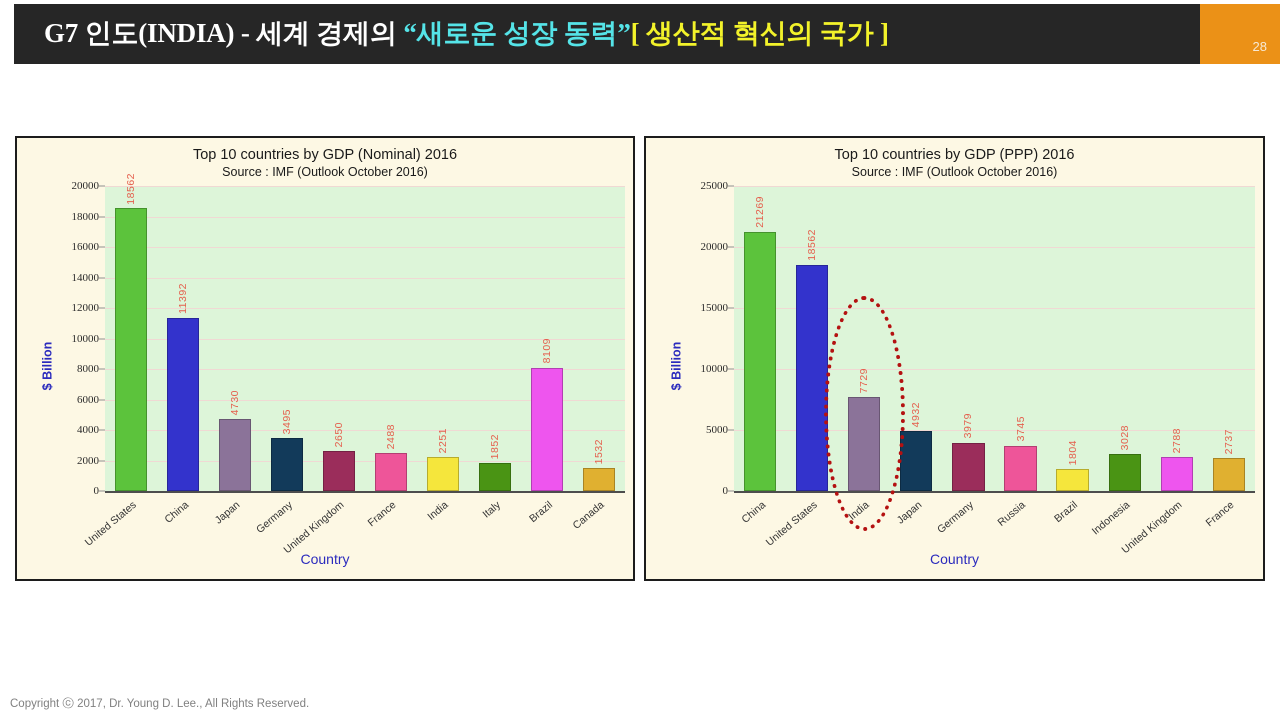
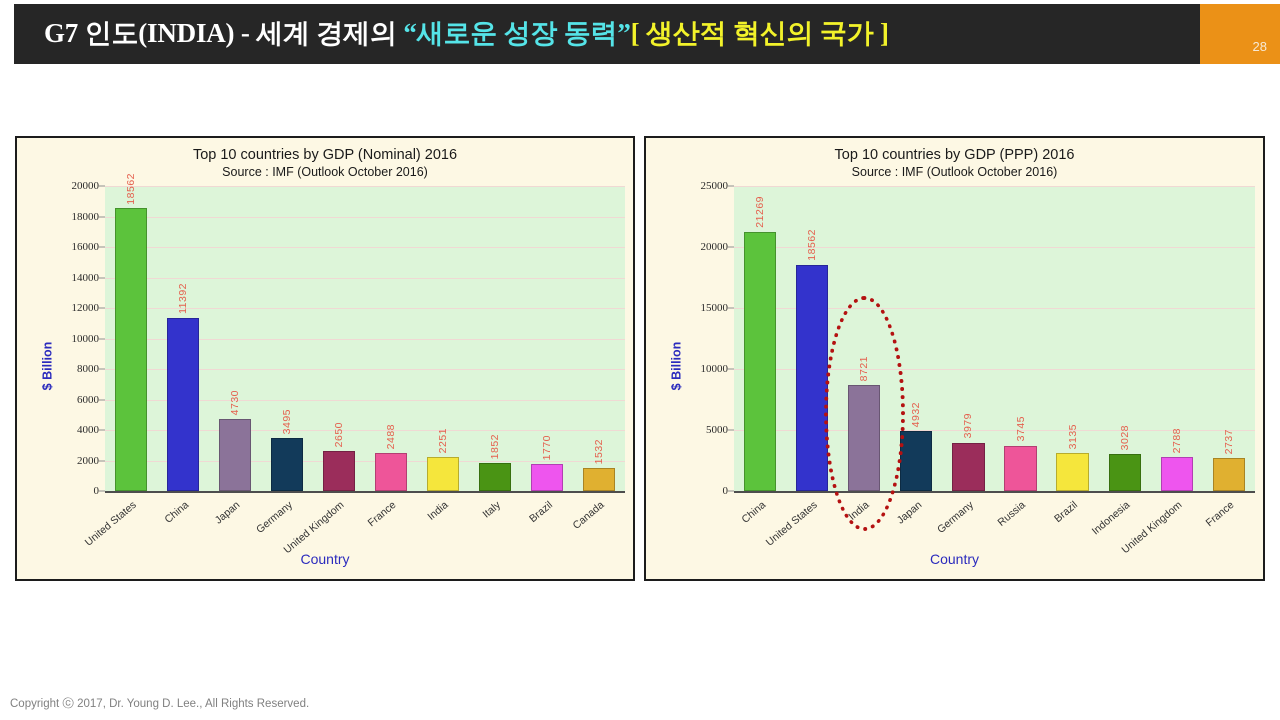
Top 10 countries by GDP (Nominal) 2016/Brazil: 8109 -> 1770
Top 10 countries by GDP (PPP) 2016/India: 7729 -> 8721
Top 10 countries by GDP (PPP) 2016/Brazil: 1804 -> 3135
